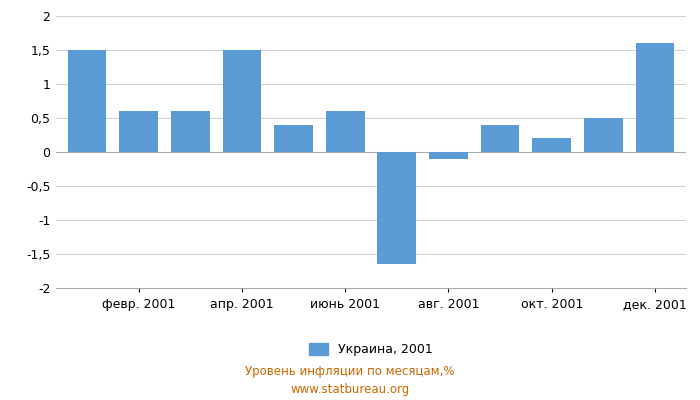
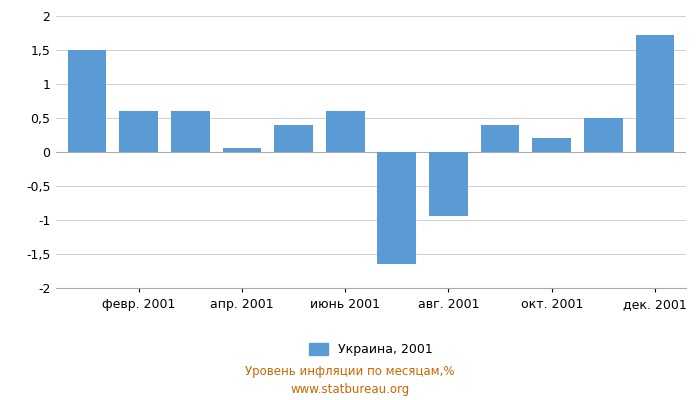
апр. 2001: 1,50 -> 0,06
авг. 2001: -0,10 -> -0,94
дек. 2001: 1,60 -> 1,72
